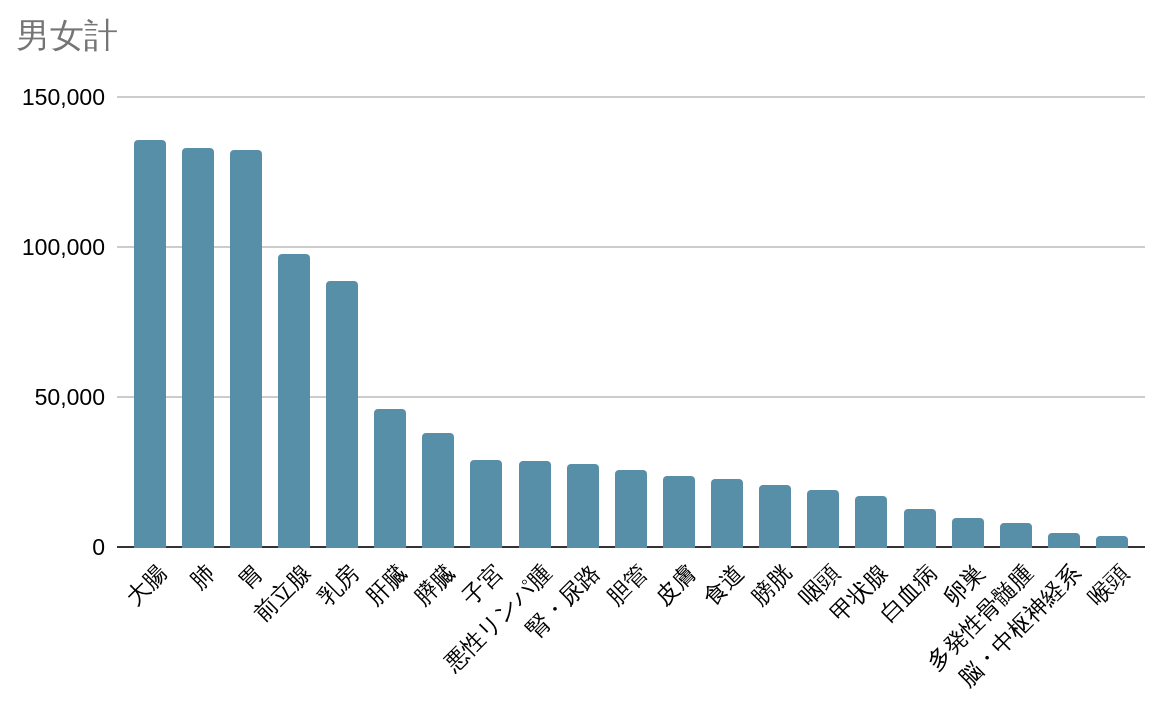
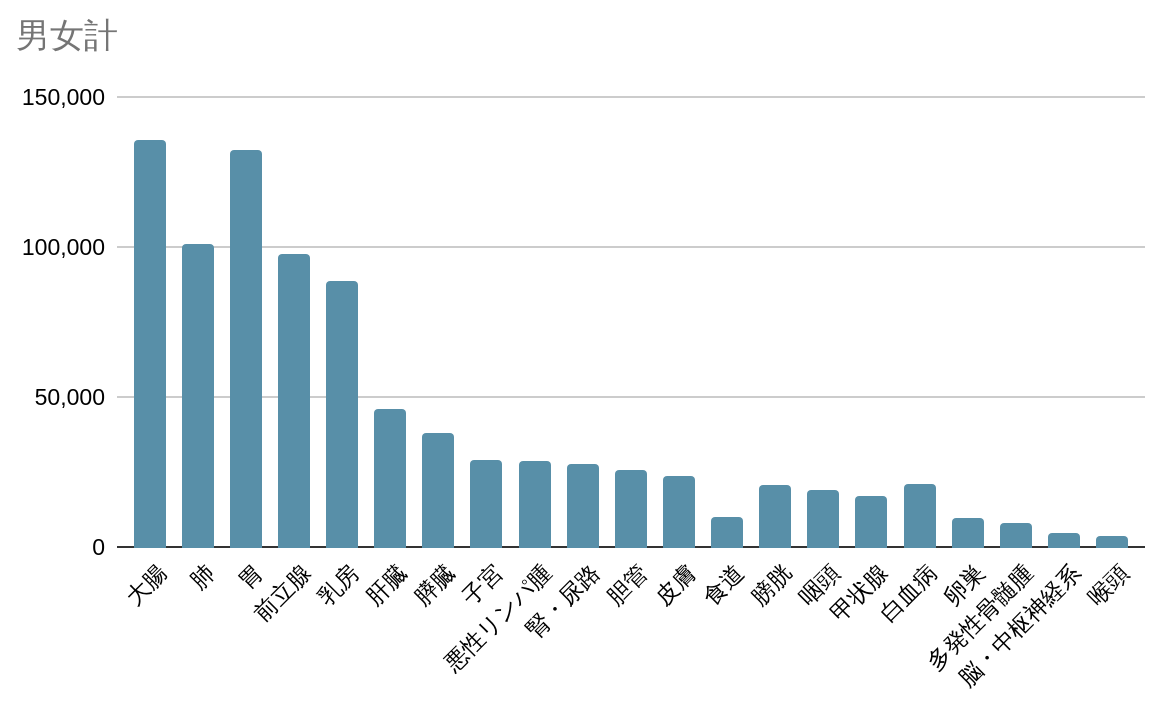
肺: 133000 -> 101000
食道: 23000 -> 10000
白血病: 13000 -> 21000
